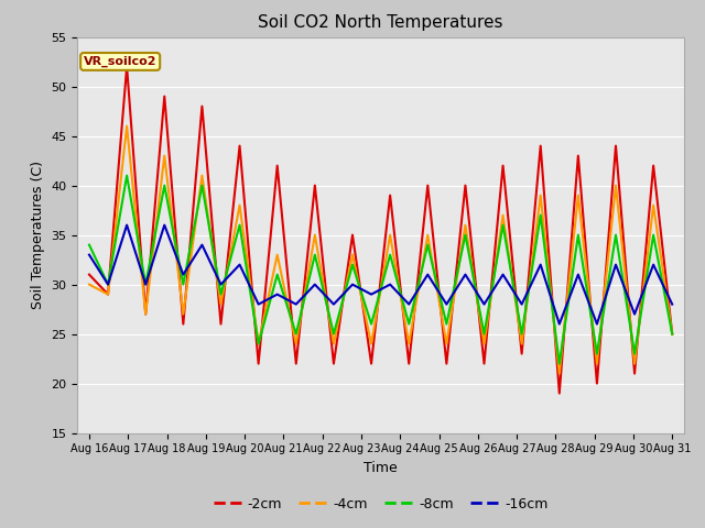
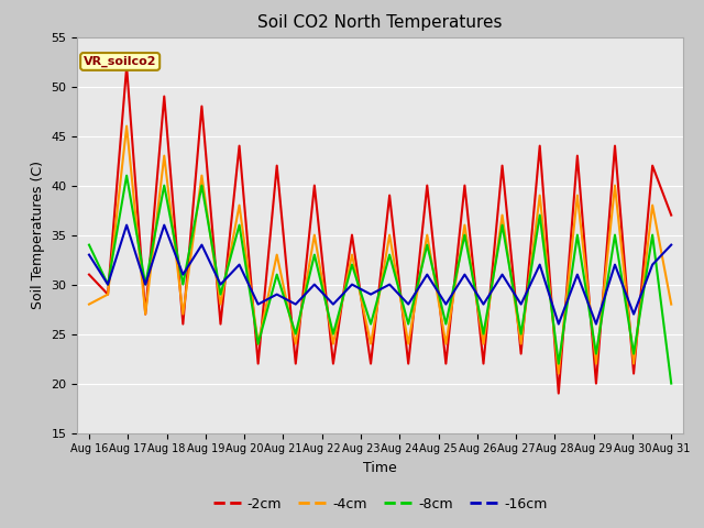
-4cm/Aug 16: 30 -> 28
-2cm/Aug 31: 25 -> 37
-4cm/Aug 31: 25 -> 28
-8cm/Aug 31: 25 -> 20
-16cm/Aug 31: 28 -> 34
